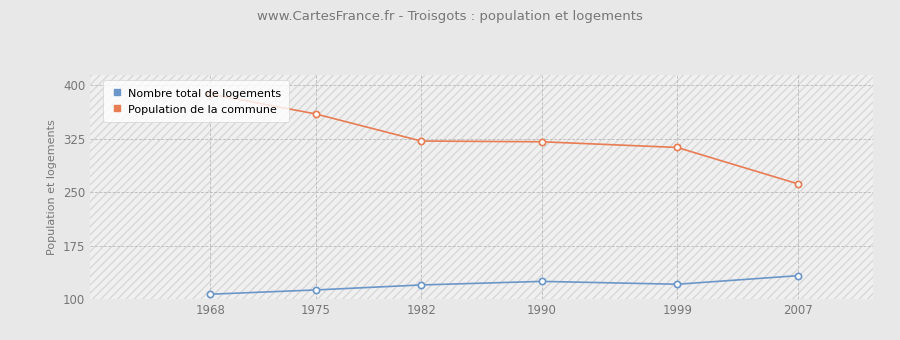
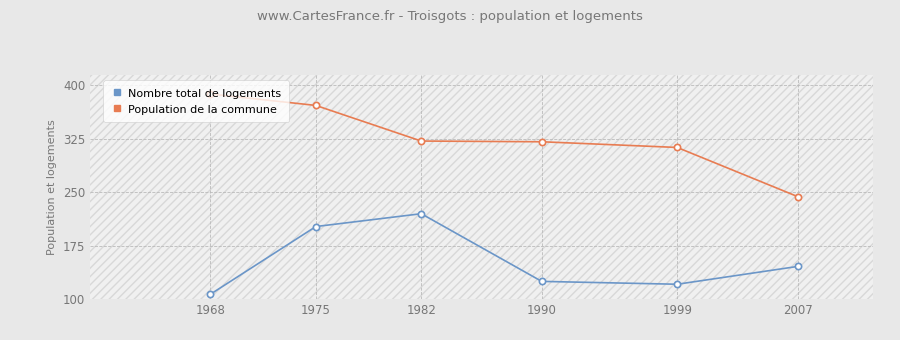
Nombre total de logements/1975: 113 -> 202
Population de la commune/1975: 360 -> 372
Nombre total de logements/1982: 120 -> 220
Nombre total de logements/2007: 133 -> 146
Population de la commune/2007: 262 -> 244
